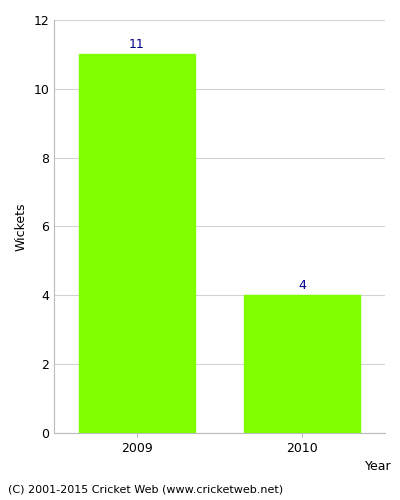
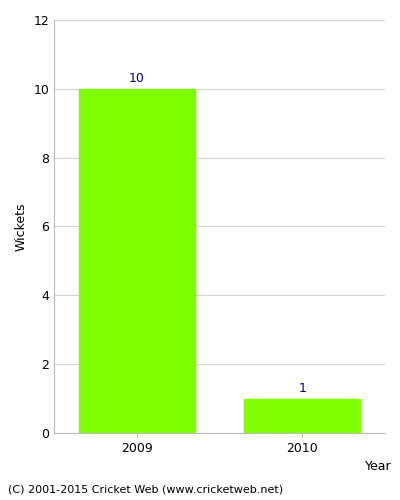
2009: 11 -> 10
2010: 4 -> 1
